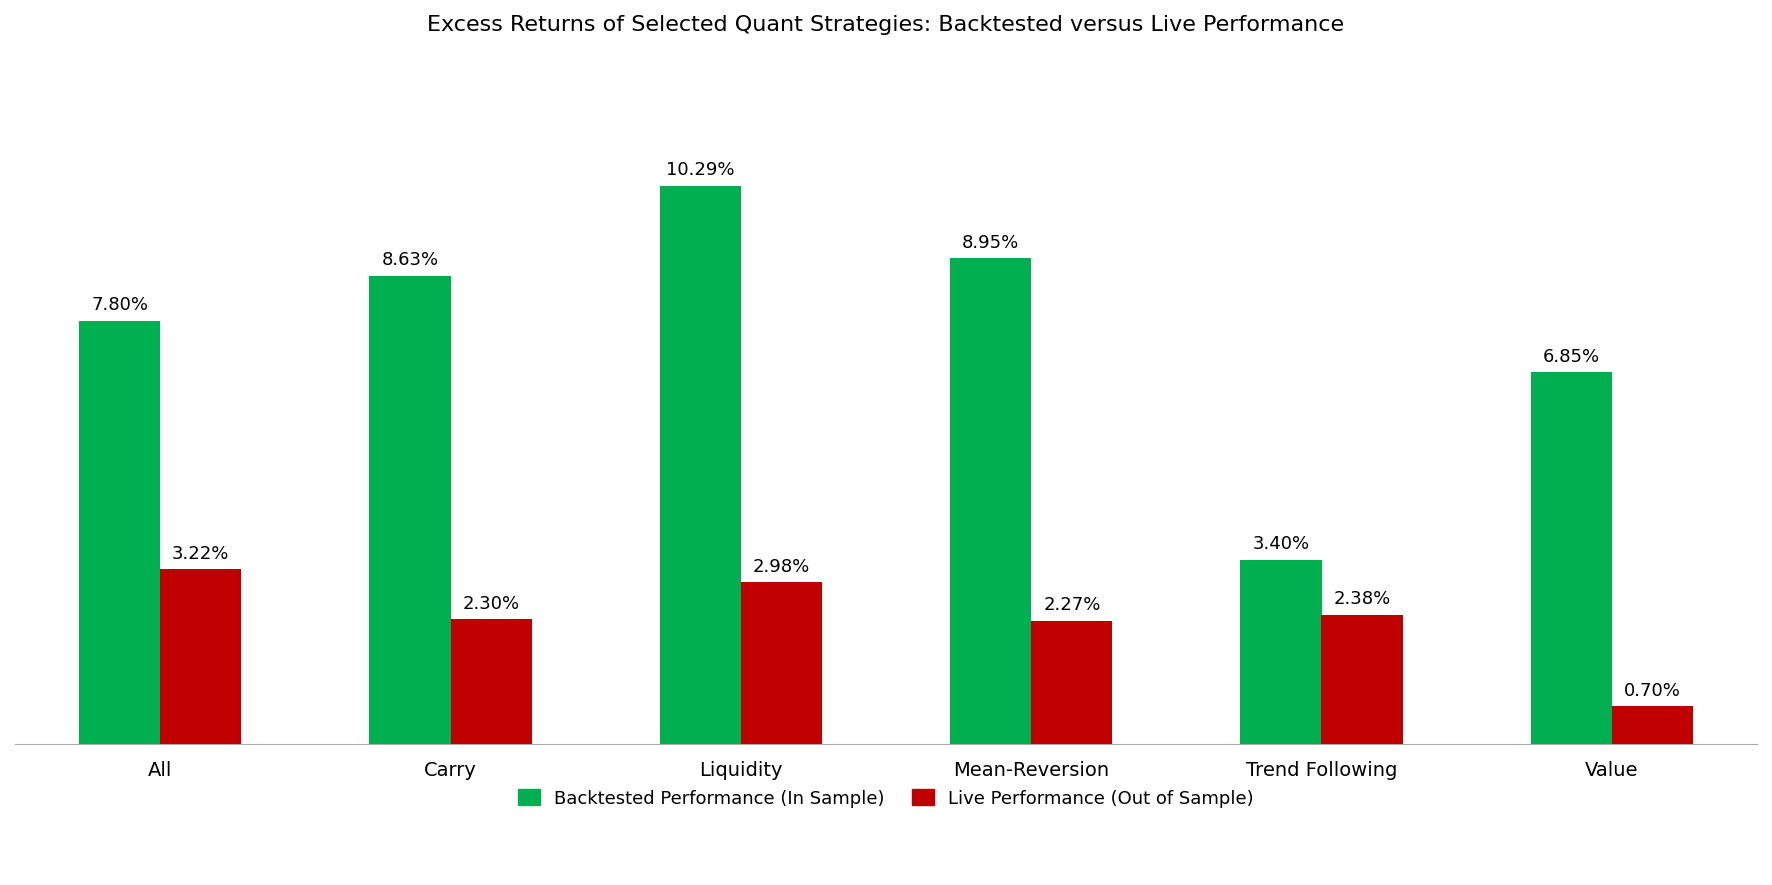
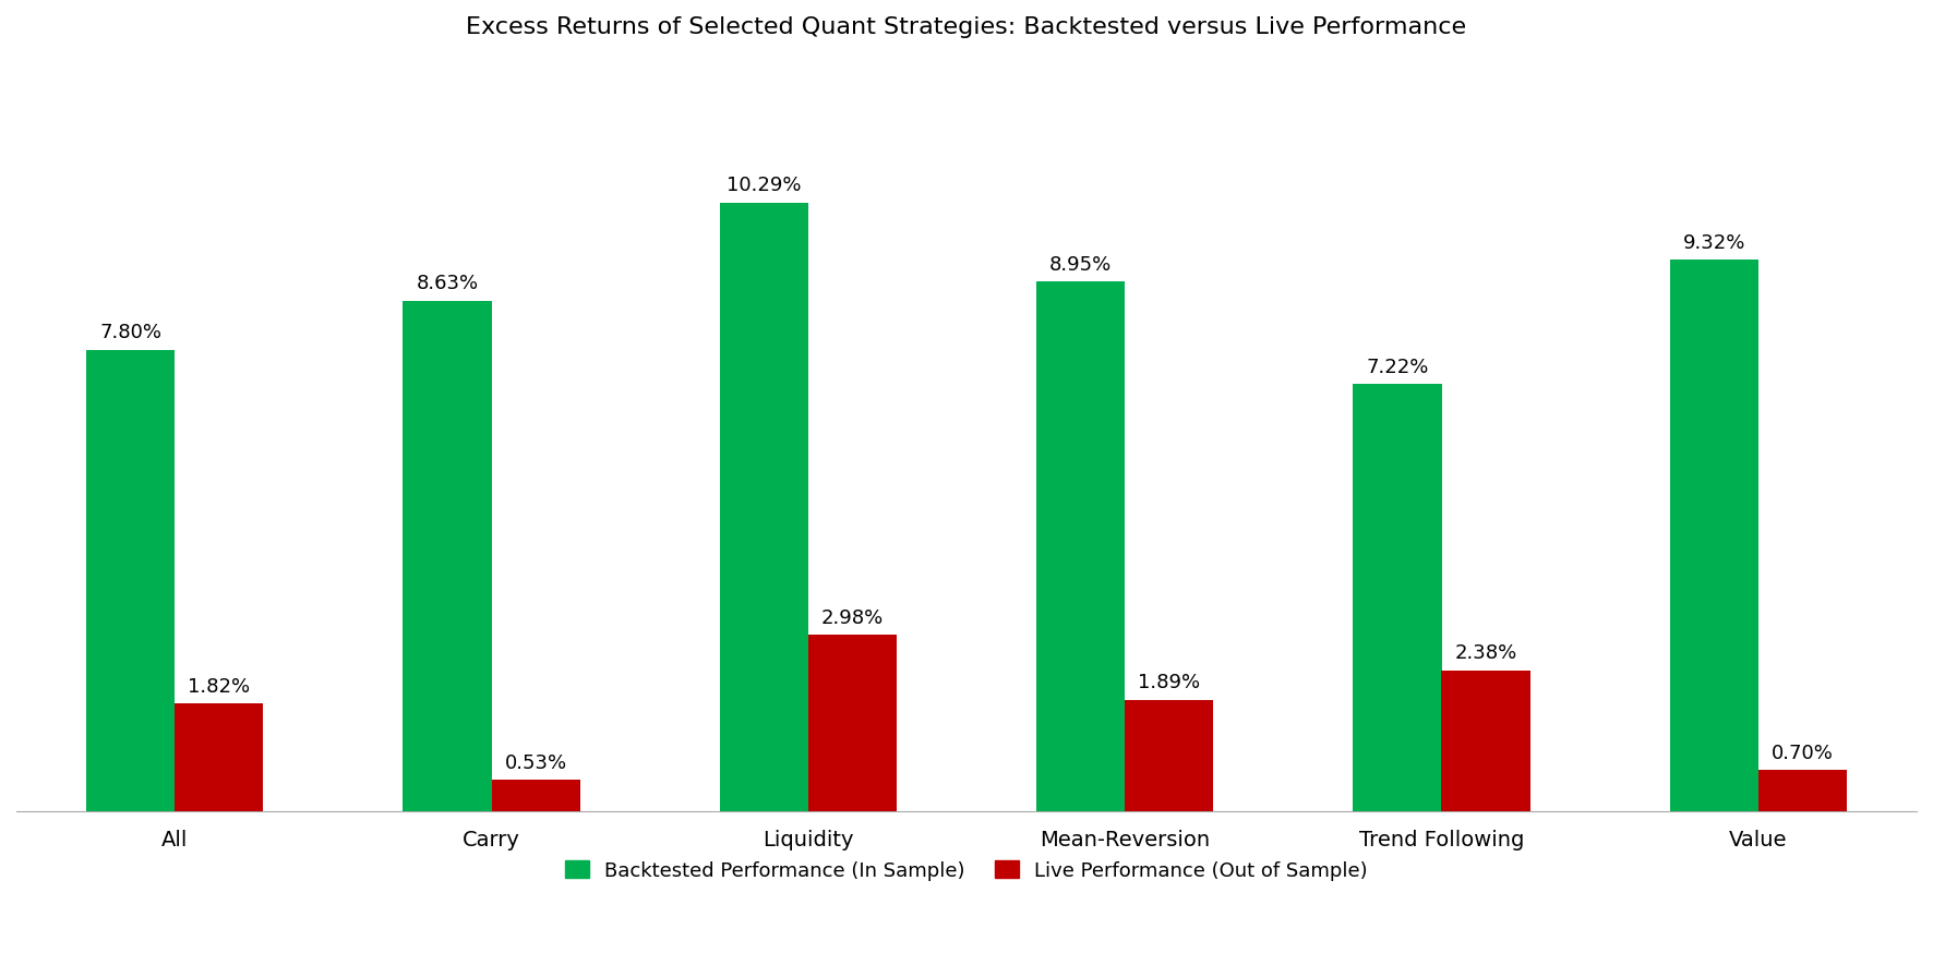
Live Performance (Out of Sample)/All: 3.22% -> 1.82%
Live Performance (Out of Sample)/Carry: 2.30% -> 0.53%
Live Performance (Out of Sample)/Mean-Reversion: 2.27% -> 1.89%
Backtested Performance (In Sample)/Trend Following: 3.40% -> 7.22%
Backtested Performance (In Sample)/Value: 6.85% -> 9.32%
